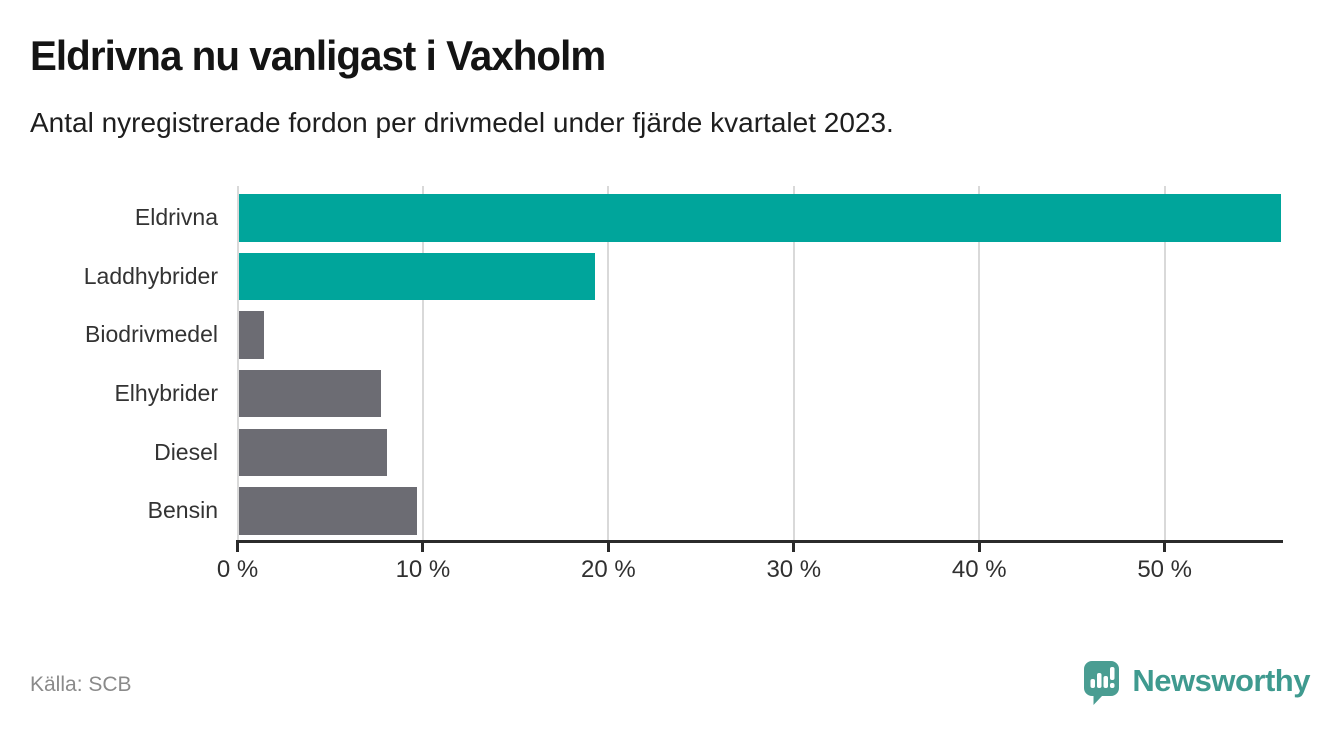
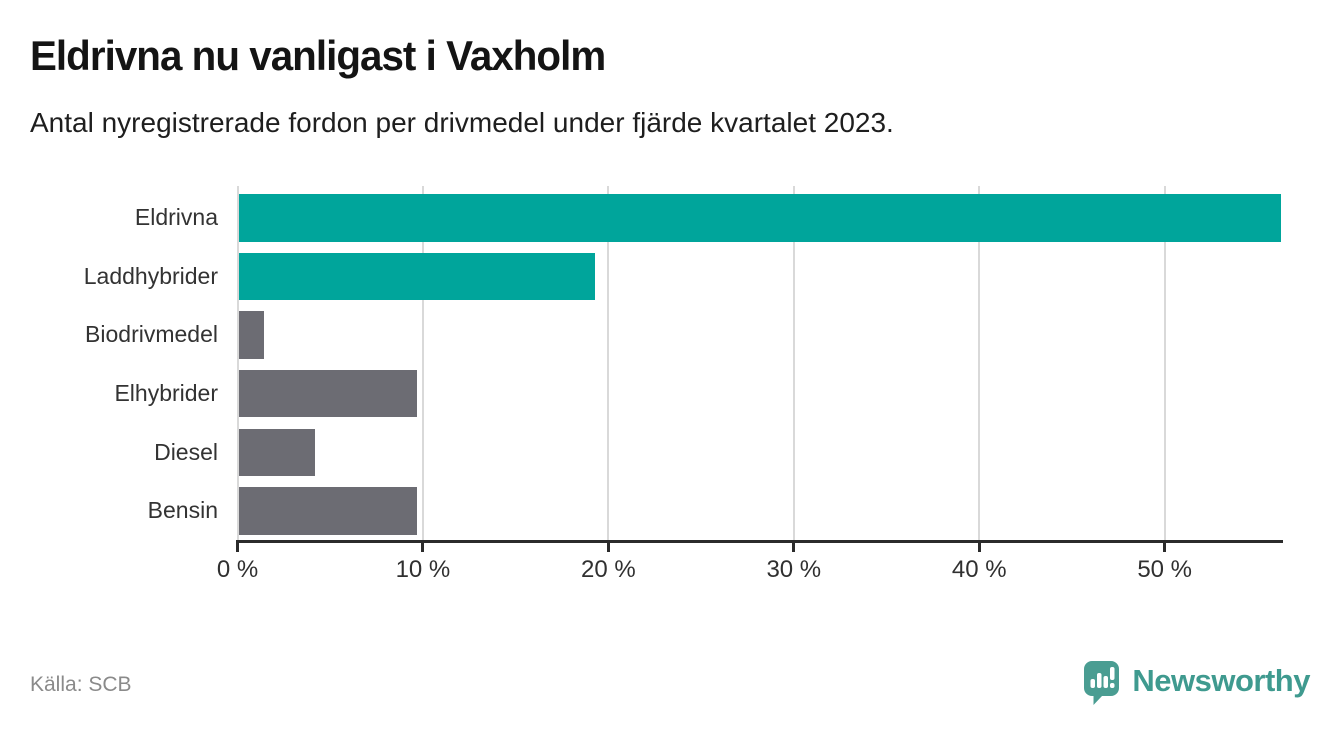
Elhybrider: 7.7% -> 9.6%
Diesel: 8.0% -> 4.1%
